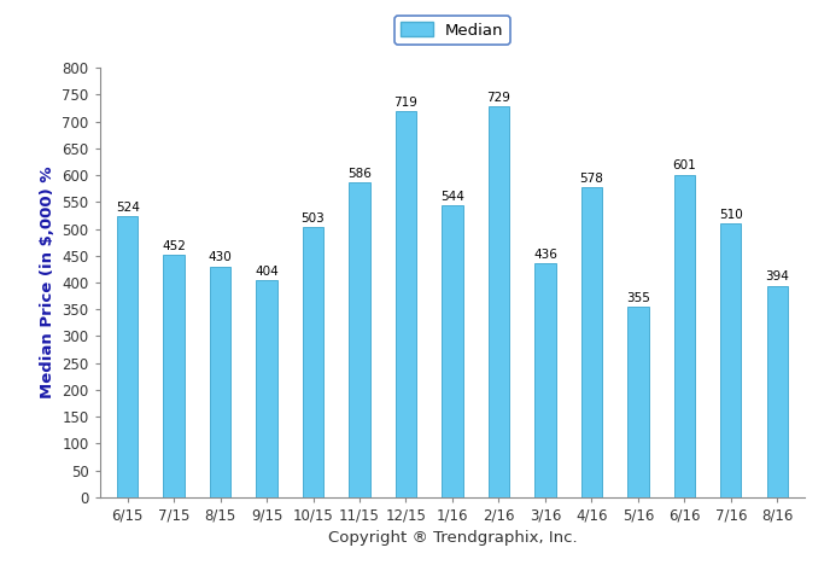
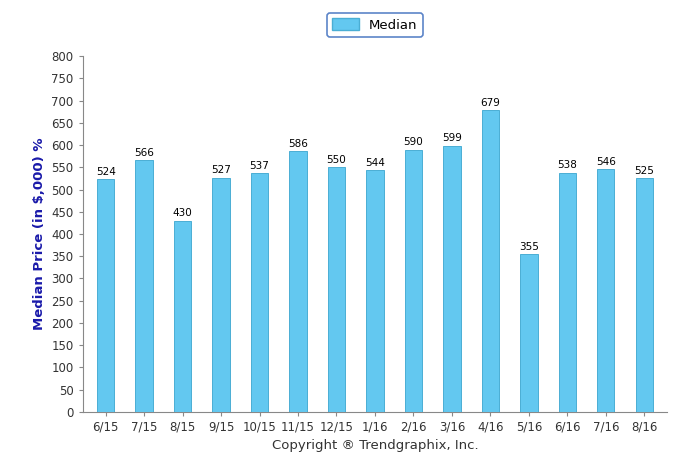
7/15: 452 -> 566
9/15: 404 -> 527
10/15: 503 -> 537
12/15: 719 -> 550
2/16: 729 -> 590
3/16: 436 -> 599
4/16: 578 -> 679
6/16: 601 -> 538
7/16: 510 -> 546
8/16: 394 -> 525
